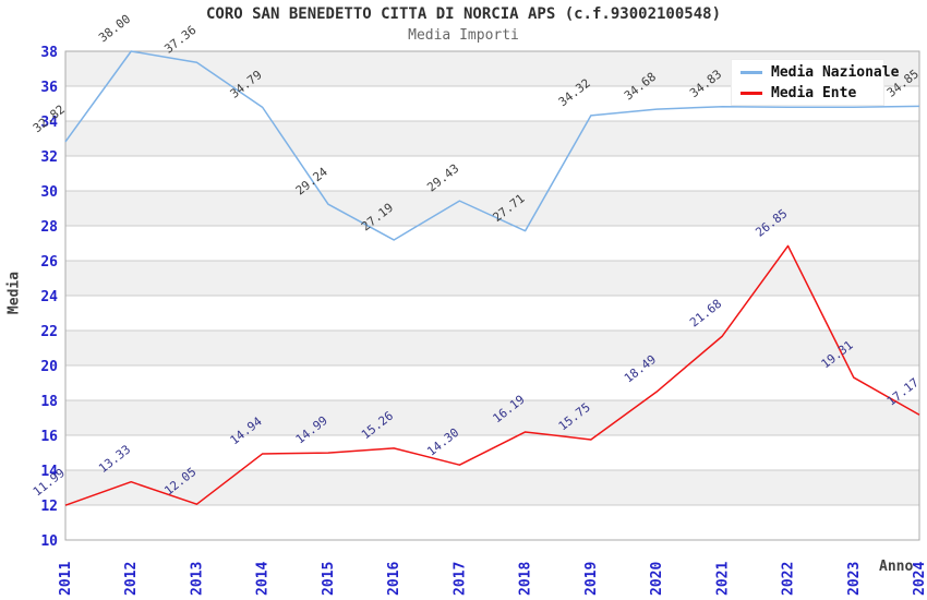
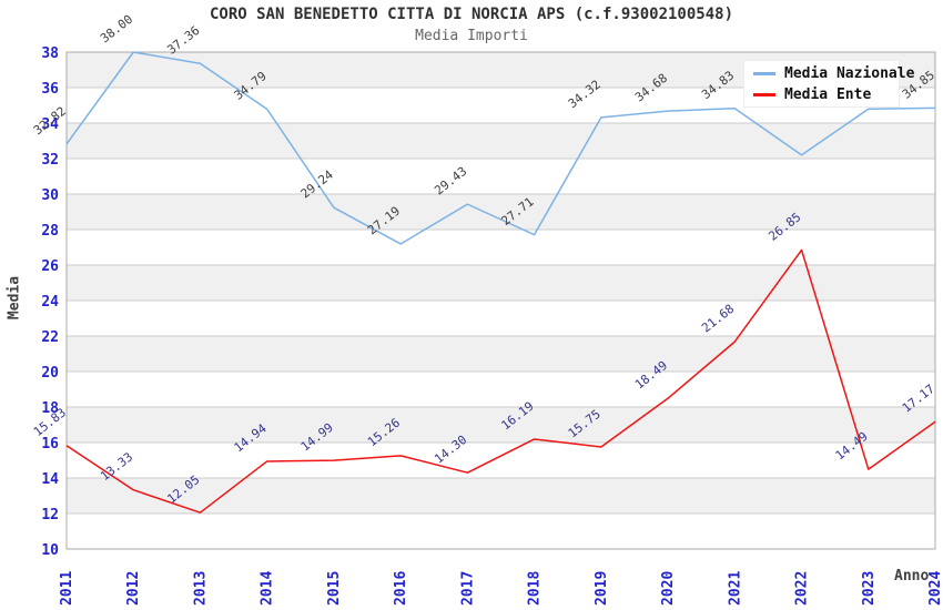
Media Ente/2011: 11.99 -> 15.83
Media Nazionale/2022: 34.8 -> 32.2
Media Ente/2023: 19.31 -> 14.49
